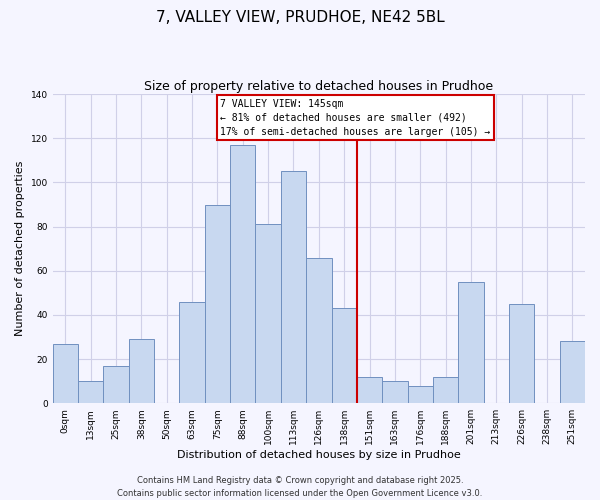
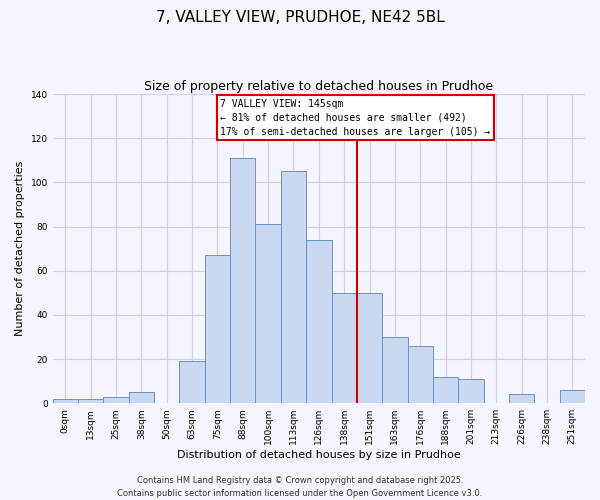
0sqm: 27 -> 2
13sqm: 10 -> 2
25sqm: 17 -> 3
38sqm: 29 -> 5
63sqm: 46 -> 19
75sqm: 90 -> 67
88sqm: 117 -> 111
126sqm: 66 -> 74
138sqm: 43 -> 50
151sqm: 12 -> 50
163sqm: 10 -> 30
176sqm: 8 -> 26
201sqm: 55 -> 11
226sqm: 45 -> 4
251sqm: 28 -> 6
